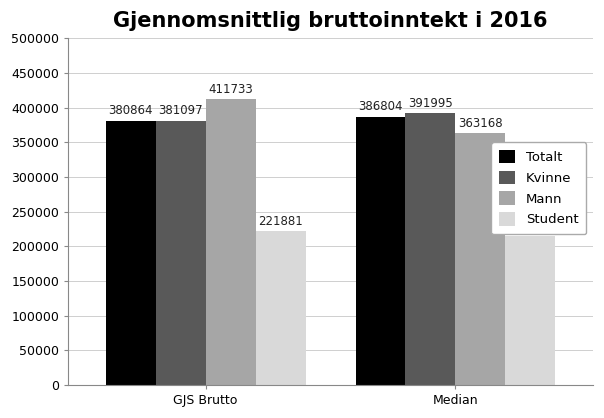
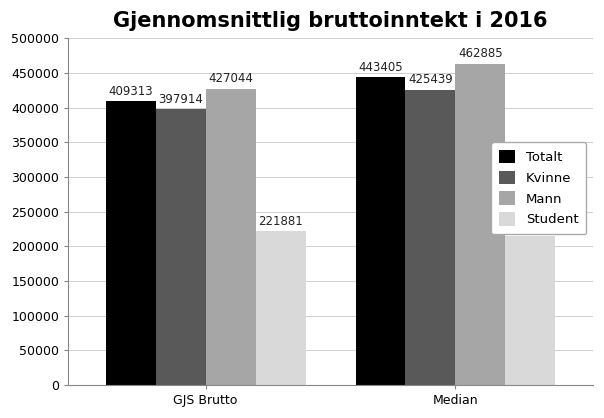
Totalt/GJS Brutto: 380864 -> 409313
Kvinne/GJS Brutto: 381097 -> 397914
Mann/GJS Brutto: 411733 -> 427044
Totalt/Median: 386804 -> 443405
Kvinne/Median: 391995 -> 425439
Mann/Median: 363168 -> 462885
